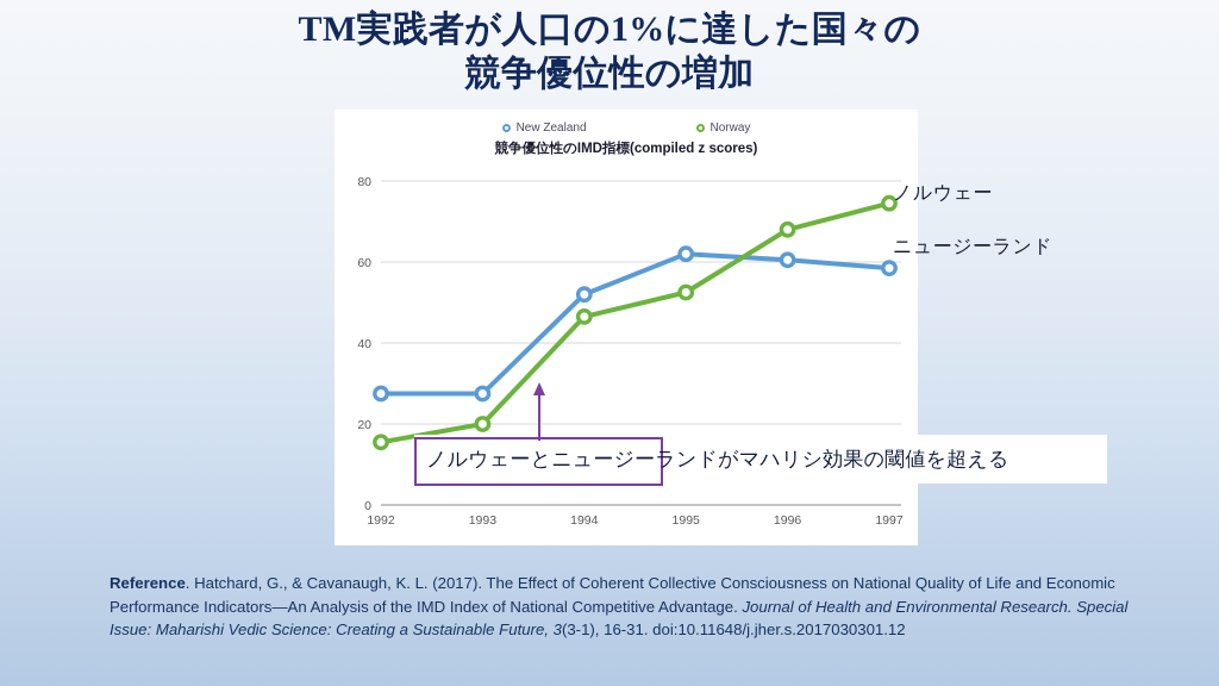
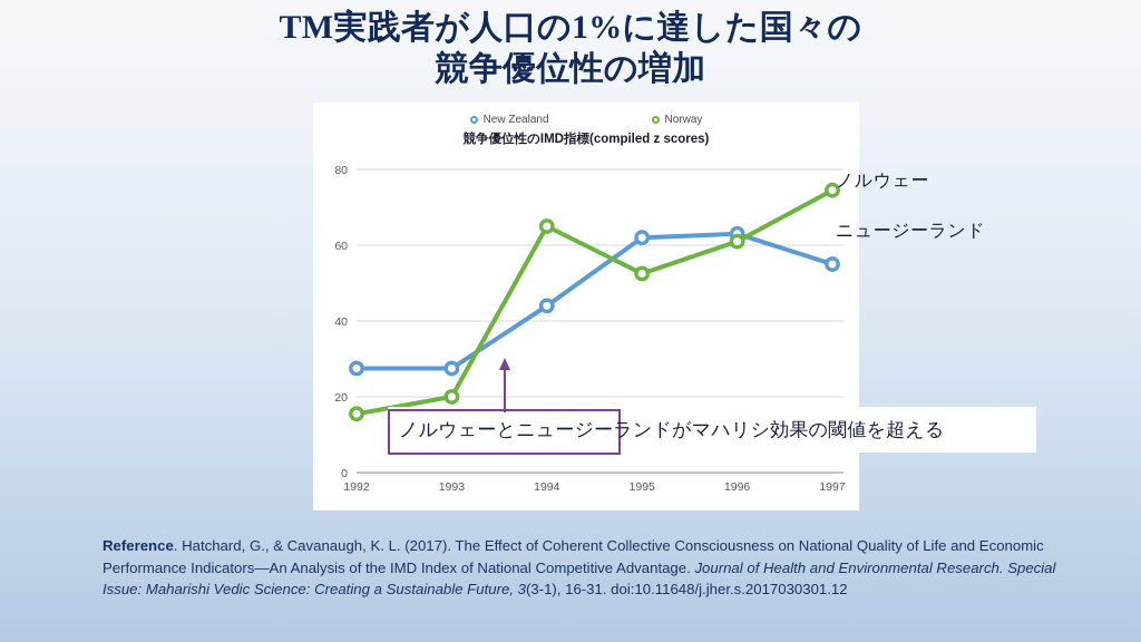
New Zealand/1994: 52 -> 44
Norway/1994: 46 -> 65
New Zealand/1996: 60 -> 63
Norway/1996: 68 -> 61
New Zealand/1997: 58 -> 55
